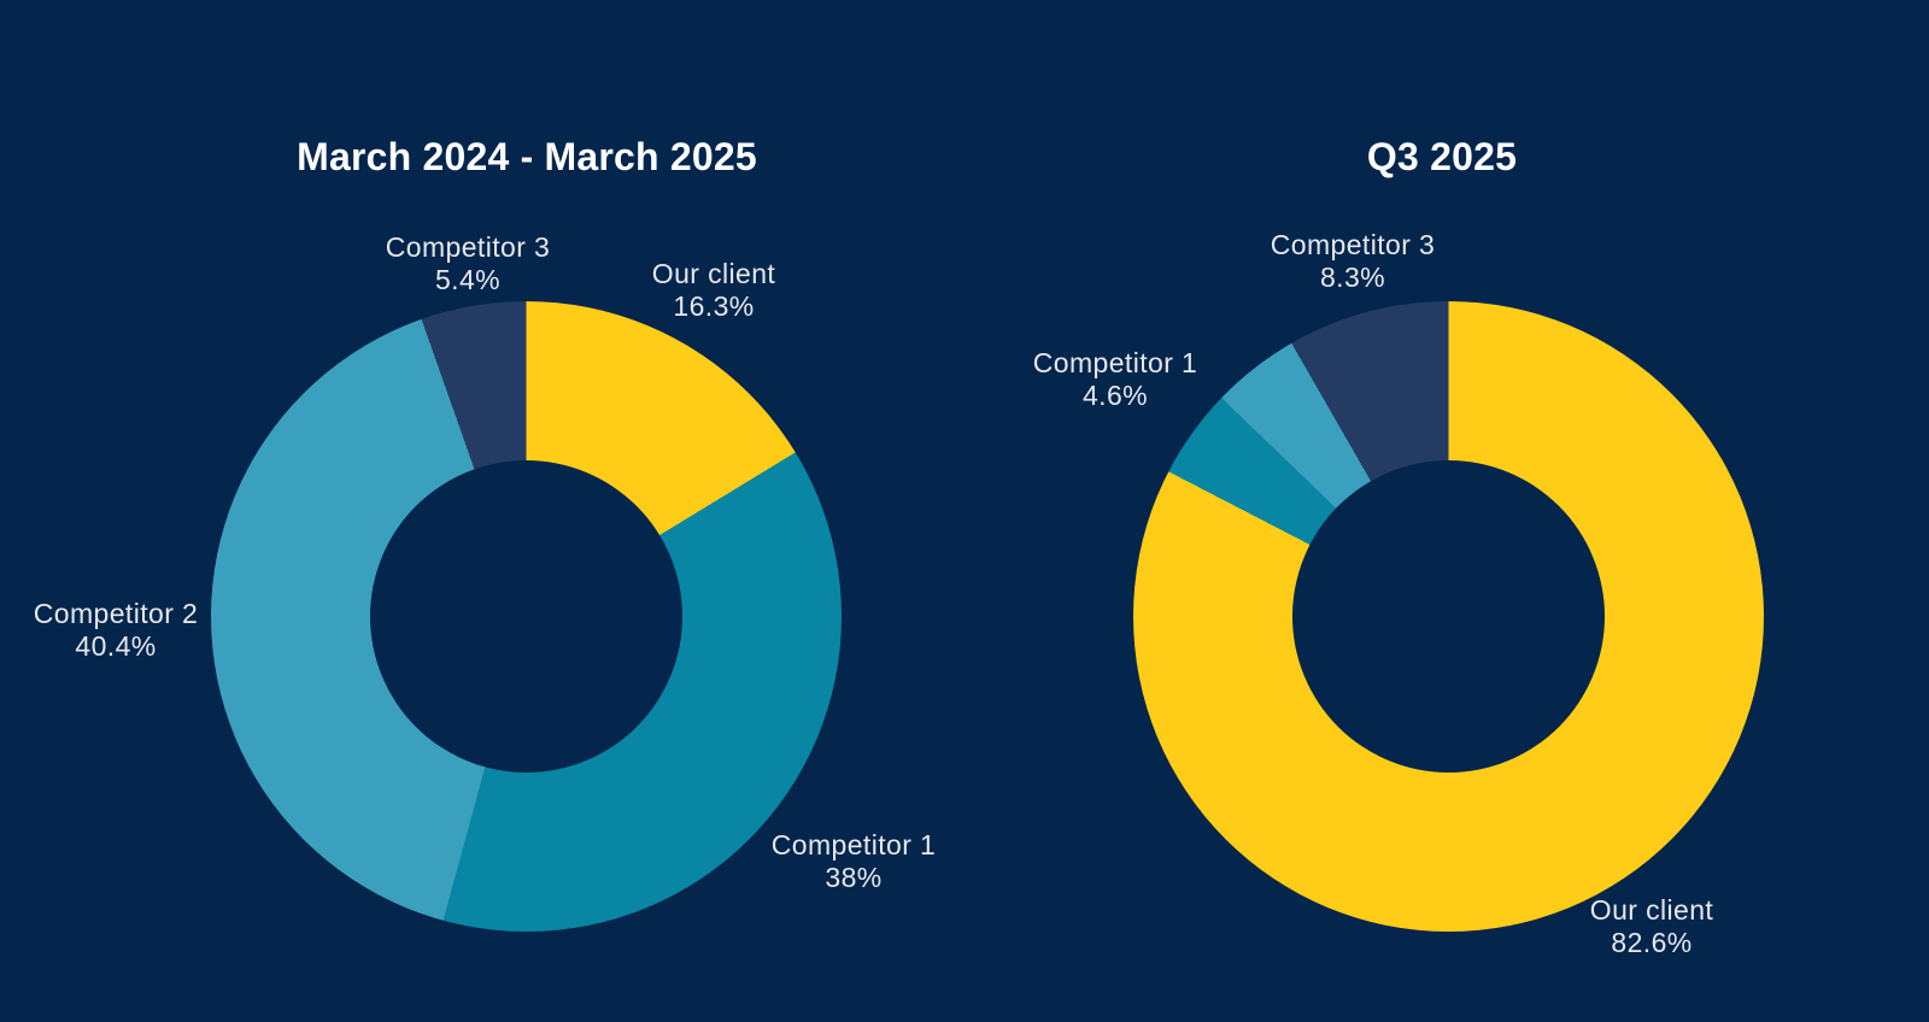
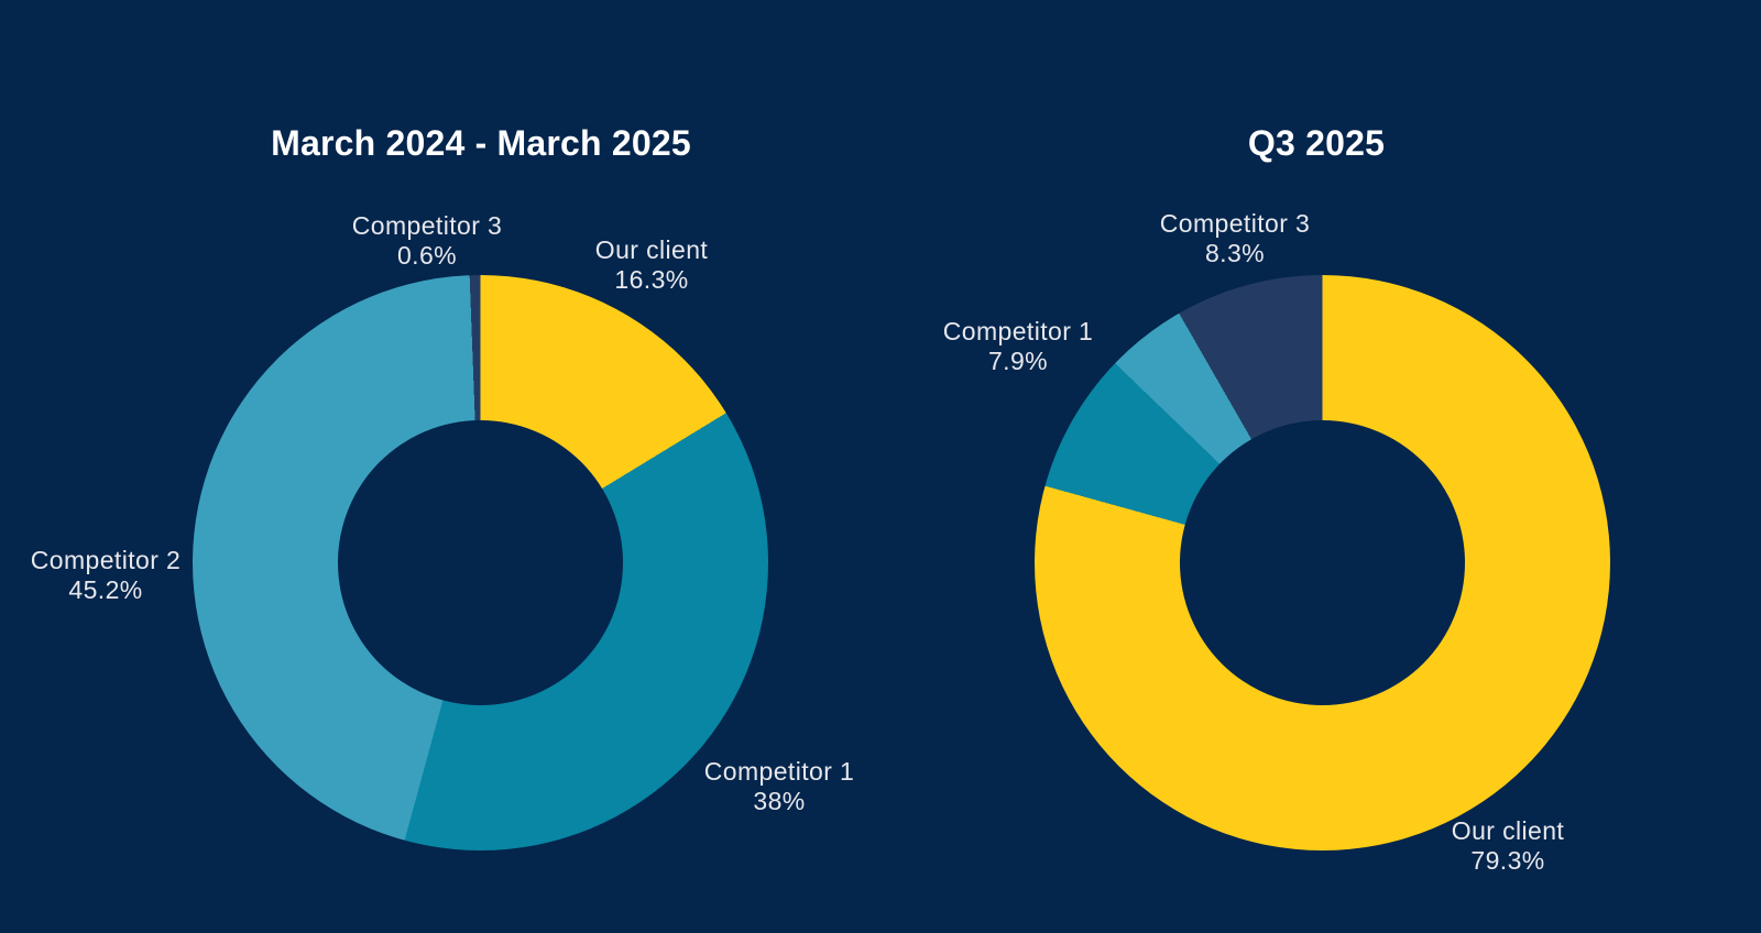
March 2024 - March 2025/Competitor 2: 40.4% -> 45.2%
March 2024 - March 2025/Competitor 3: 5.4% -> 0.6%
Q3 2025/Our client: 82.6% -> 79.3%
Q3 2025/Competitor 1: 4.6% -> 7.9%
